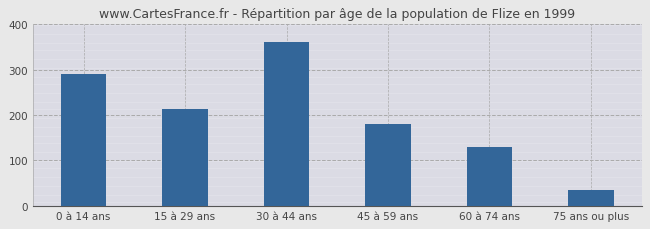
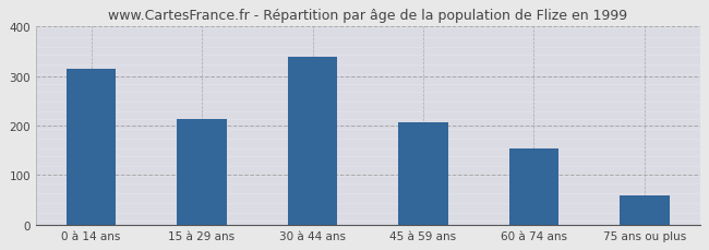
0 à 14 ans: 290 -> 315
30 à 44 ans: 360 -> 340
45 à 59 ans: 180 -> 206
60 à 74 ans: 130 -> 153
75 ans ou plus: 35 -> 58
